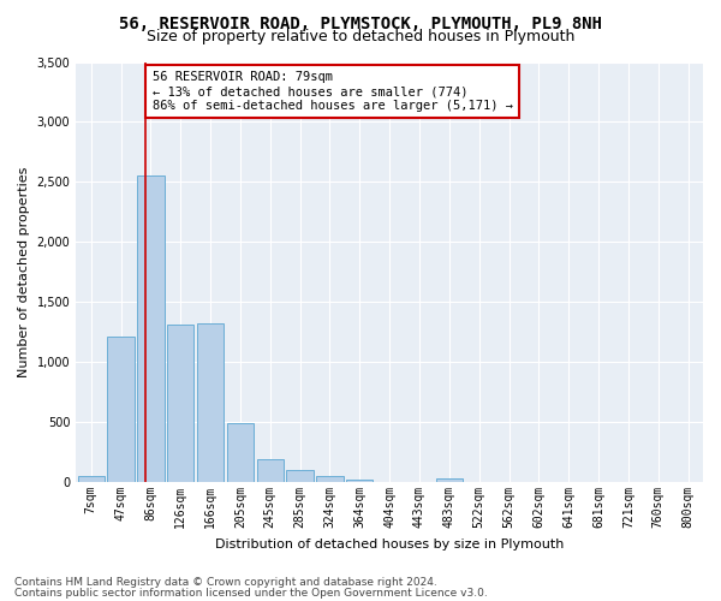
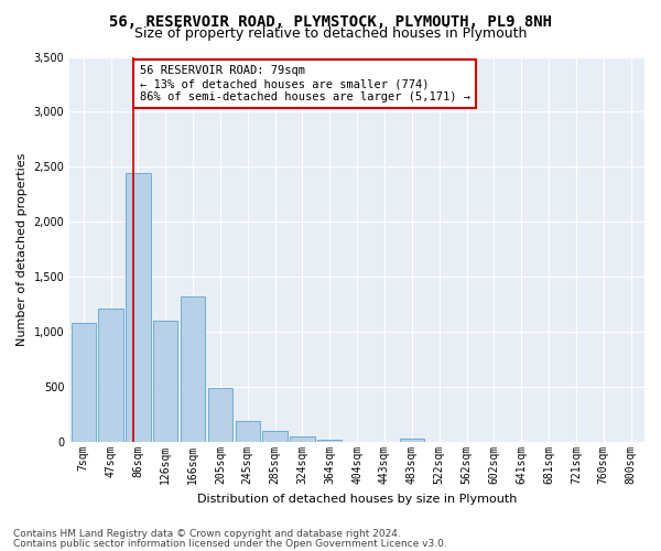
7sqm: 50 -> 1,080
86sqm: 2,550 -> 2,440
126sqm: 1,310 -> 1,100
